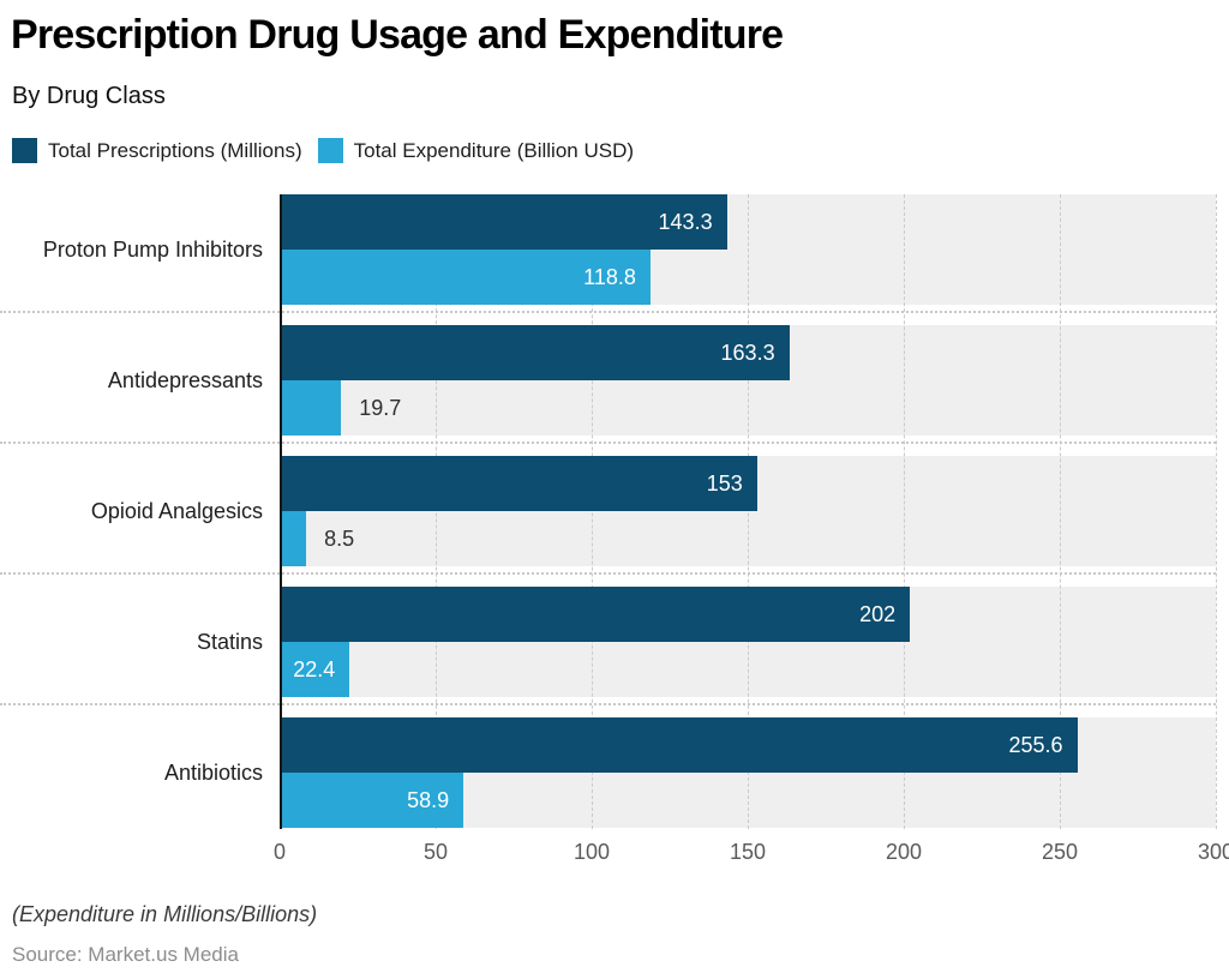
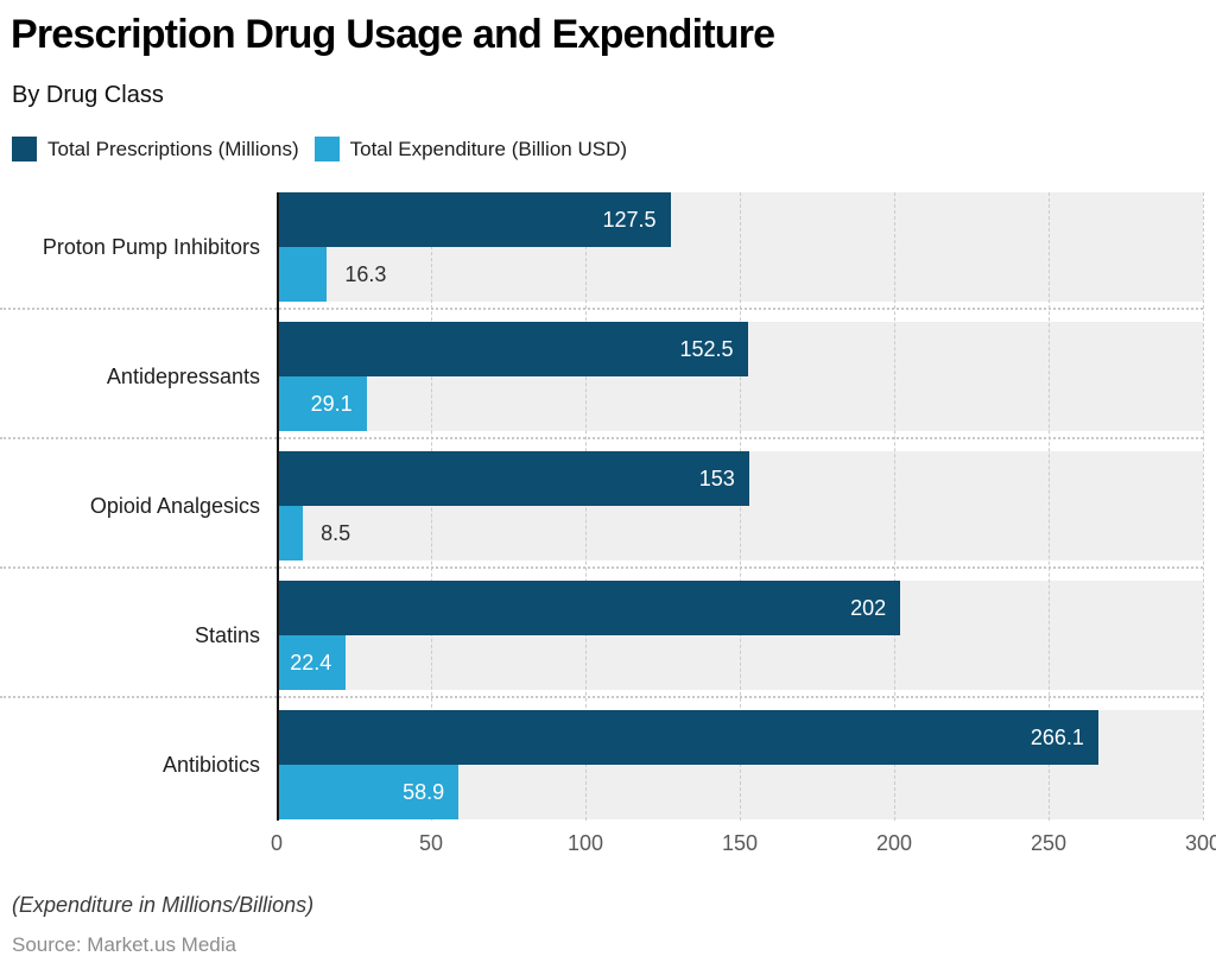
Total Prescriptions (Millions)/Proton Pump Inhibitors: 143.3 -> 127.5
Total Expenditure (Billion USD)/Proton Pump Inhibitors: 118.8 -> 16.3
Total Prescriptions (Millions)/Antidepressants: 163.3 -> 152.5
Total Expenditure (Billion USD)/Antidepressants: 19.7 -> 29.1
Total Prescriptions (Millions)/Antibiotics: 255.6 -> 266.1
